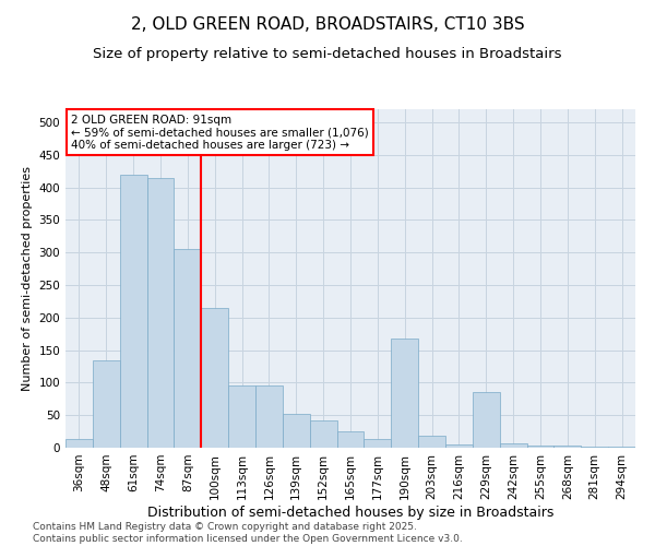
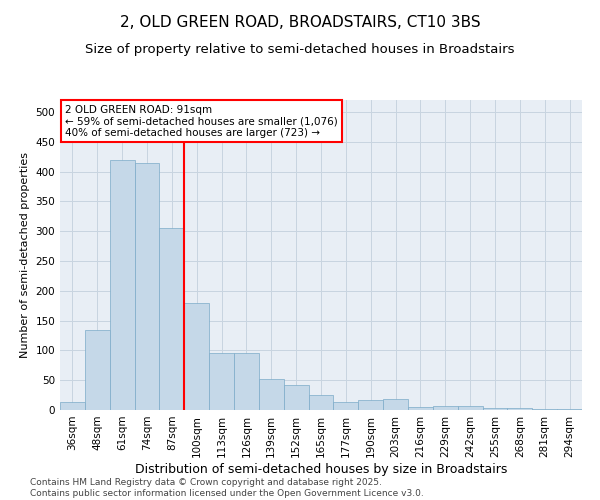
100sqm: 214 -> 180
190sqm: 168 -> 17
229sqm: 86 -> 6
